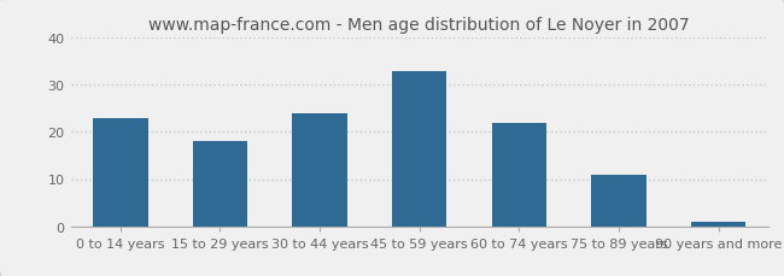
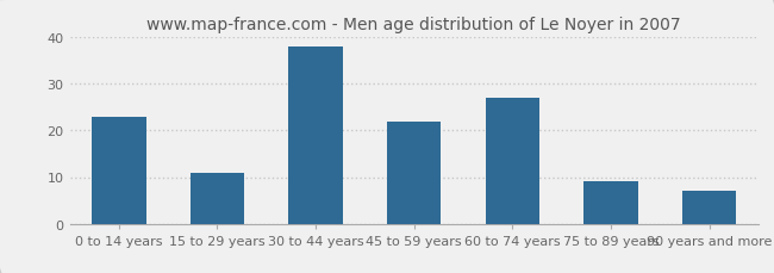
15 to 29 years: 18 -> 11
30 to 44 years: 24 -> 38
45 to 59 years: 33 -> 22
60 to 74 years: 22 -> 27
75 to 89 years: 11 -> 9
90 years and more: 1 -> 7
